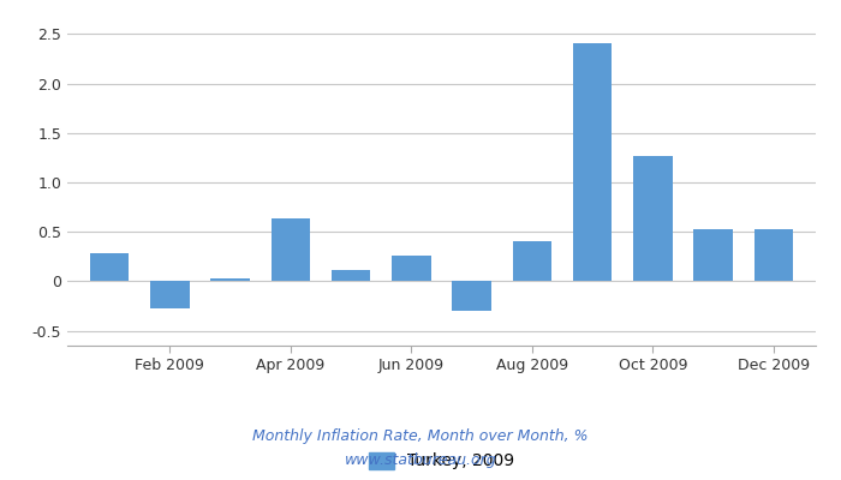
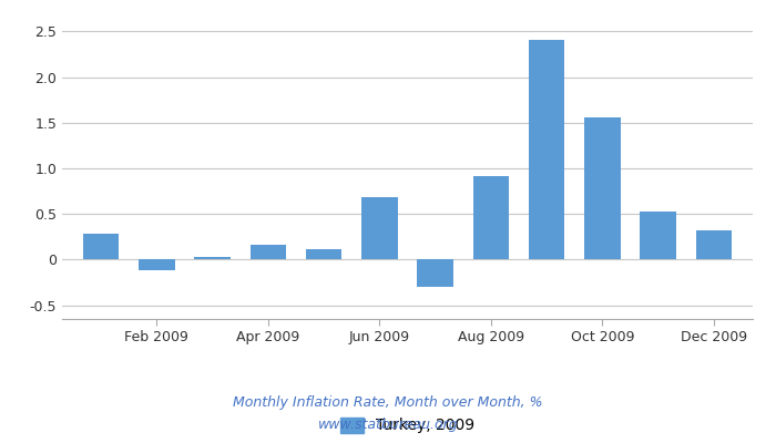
Feb 2009: -0.27 -> -0.12
Apr 2009: 0.64 -> 0.16
Jun 2009: 0.26 -> 0.68
Aug 2009: 0.40 -> 0.92
Oct 2009: 1.27 -> 1.56
Dec 2009: 0.53 -> 0.32
